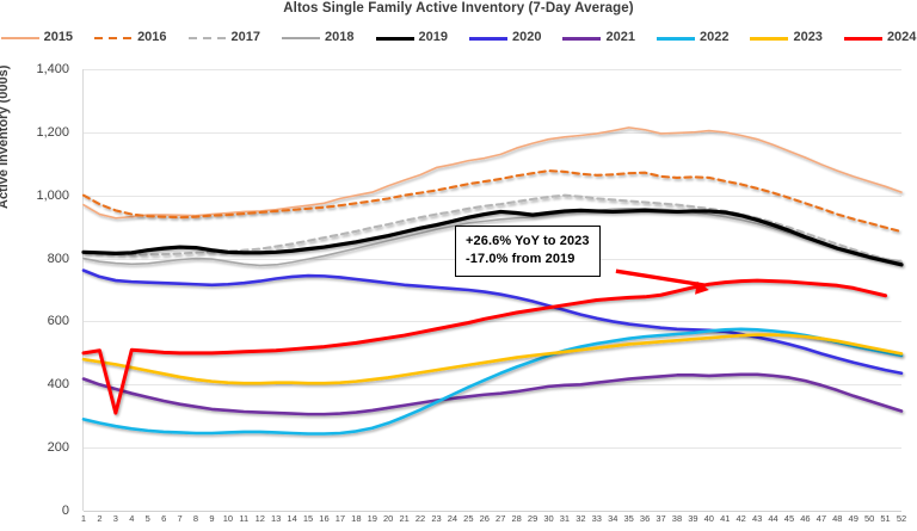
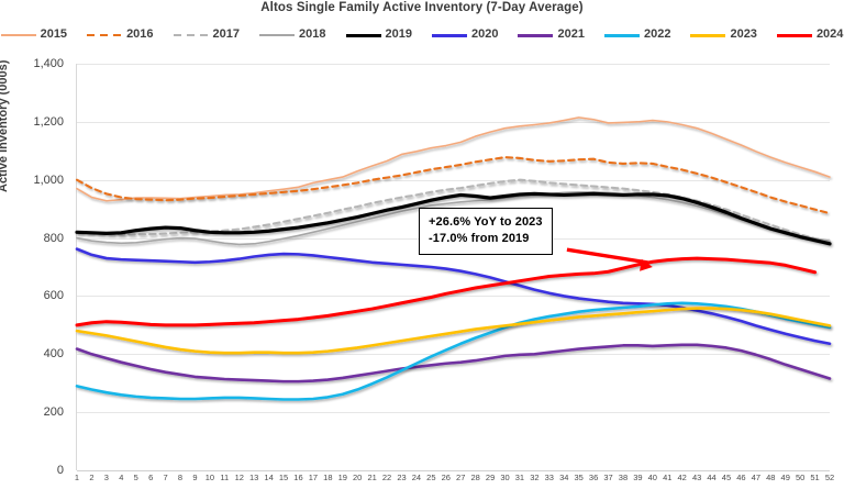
2024/3: 310 -> 510
